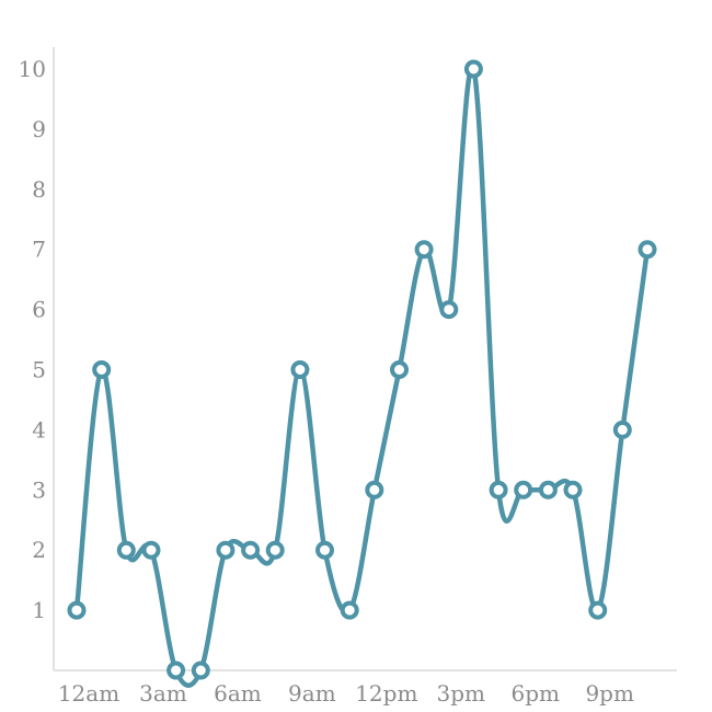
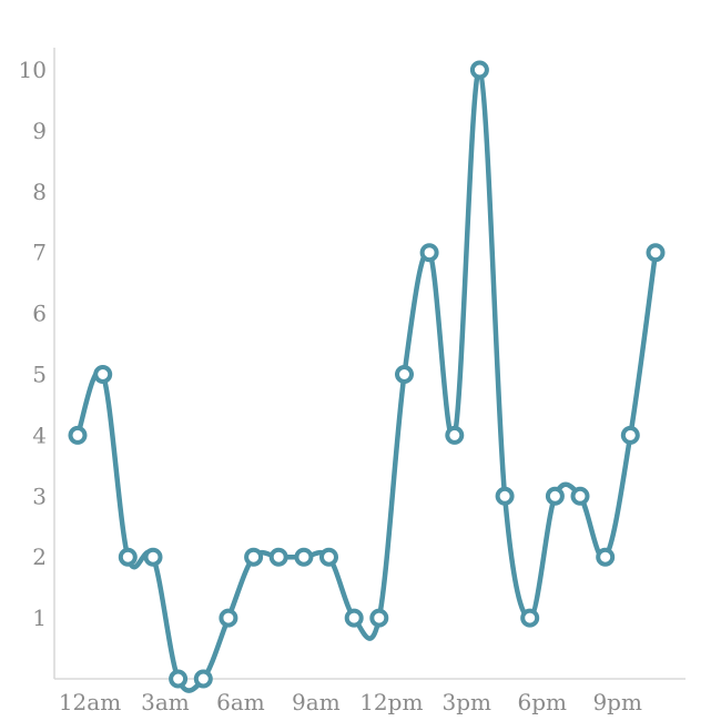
12am: 1 -> 4
6am: 2 -> 1
9am: 5 -> 2
12pm: 3 -> 1
3pm: 6 -> 4
6pm: 3 -> 1
9pm: 1 -> 2
